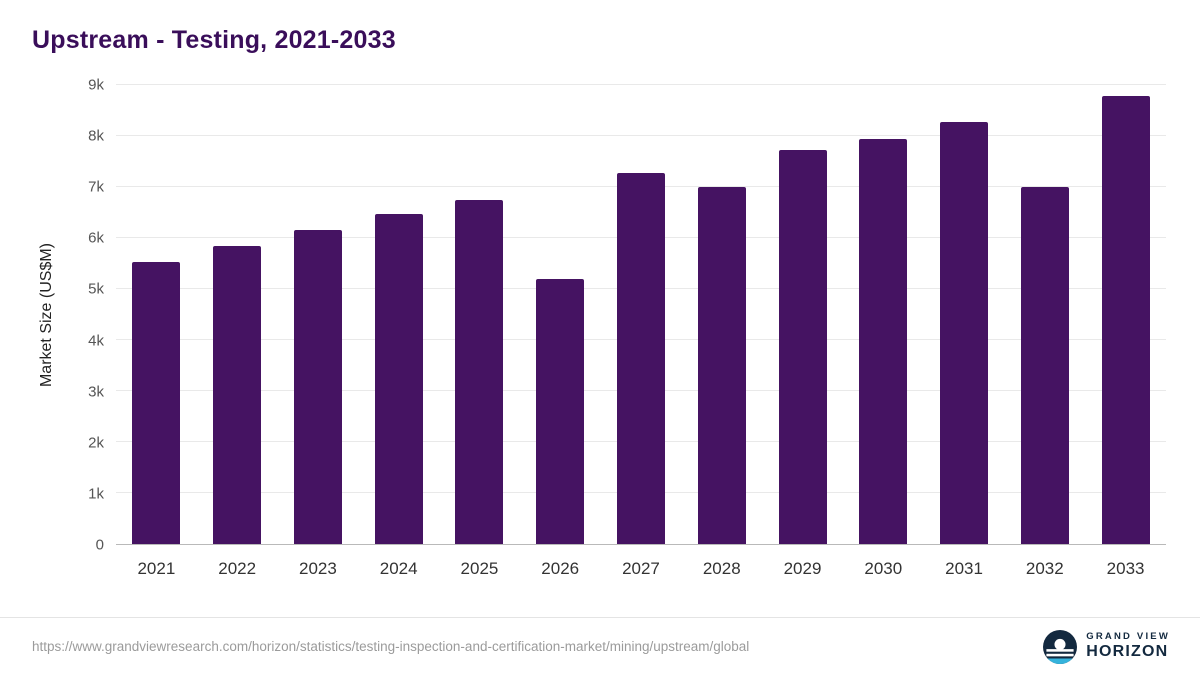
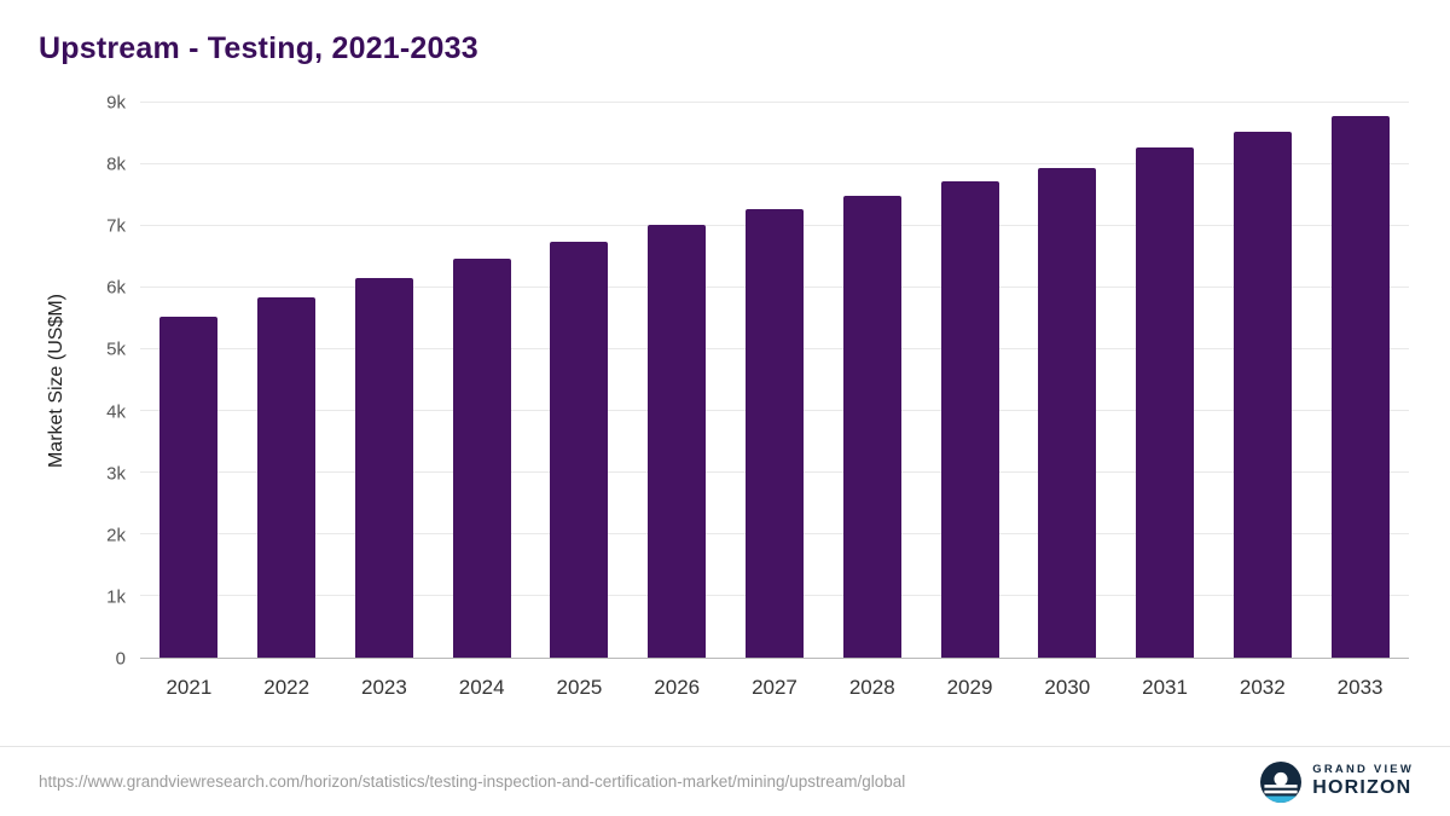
2026: 5.2k -> 7.0k
2028: 7.0k -> 7.5k
2032: 7.0k -> 8.5k
